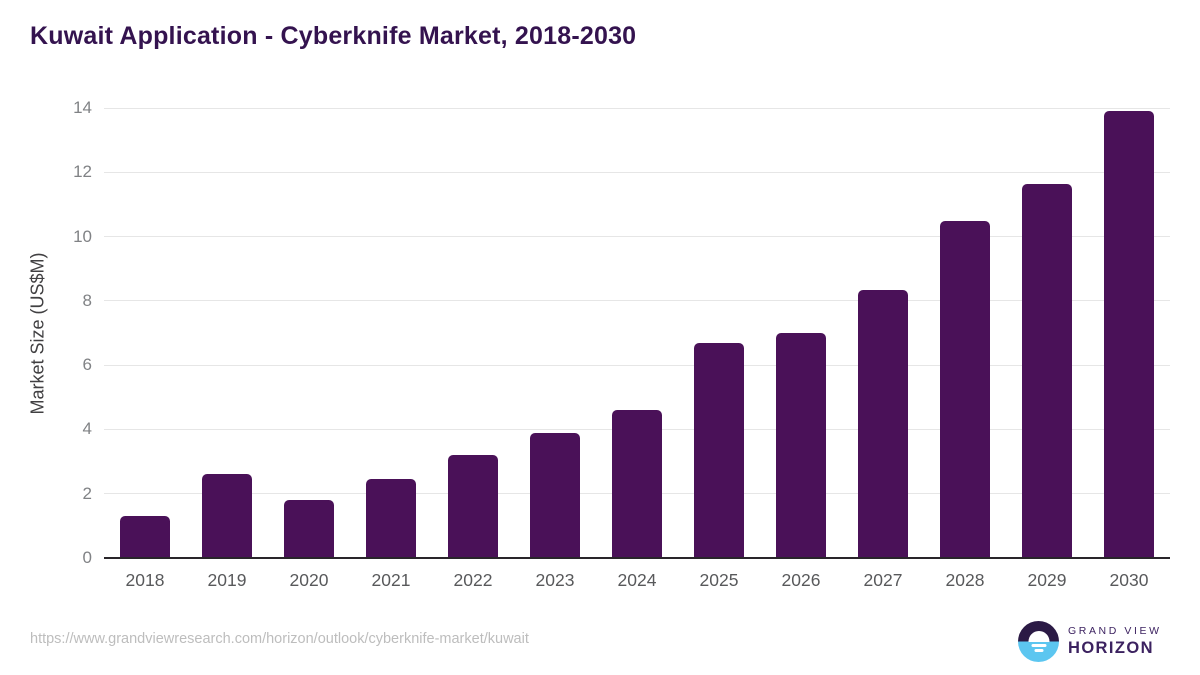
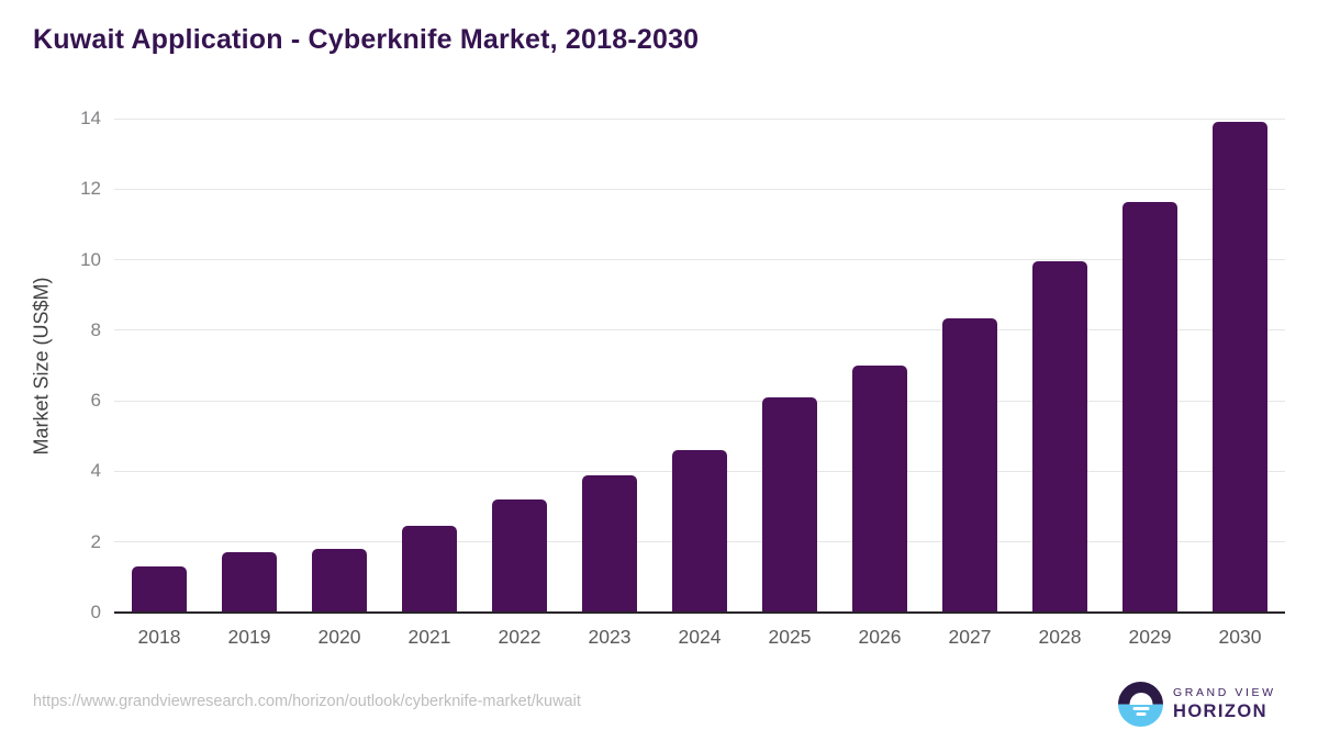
2019: 2.6 -> 1.7
2025: 6.7 -> 6.1
2028: 10.5 -> 9.9
